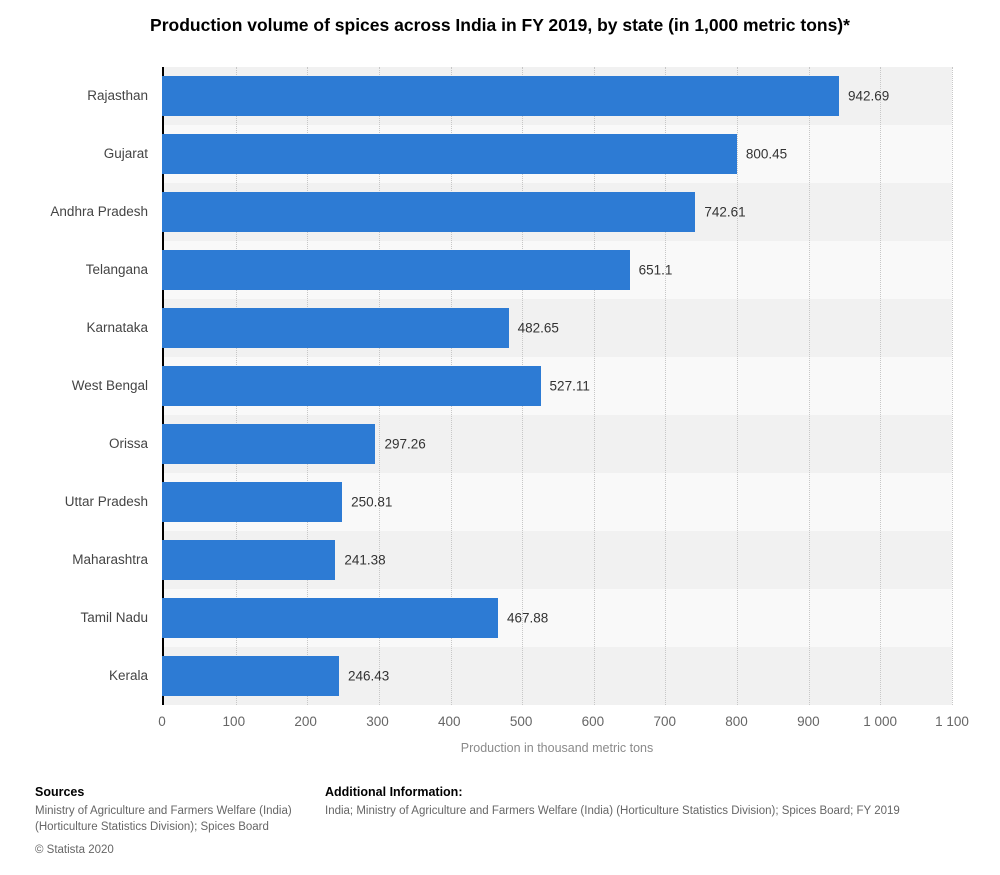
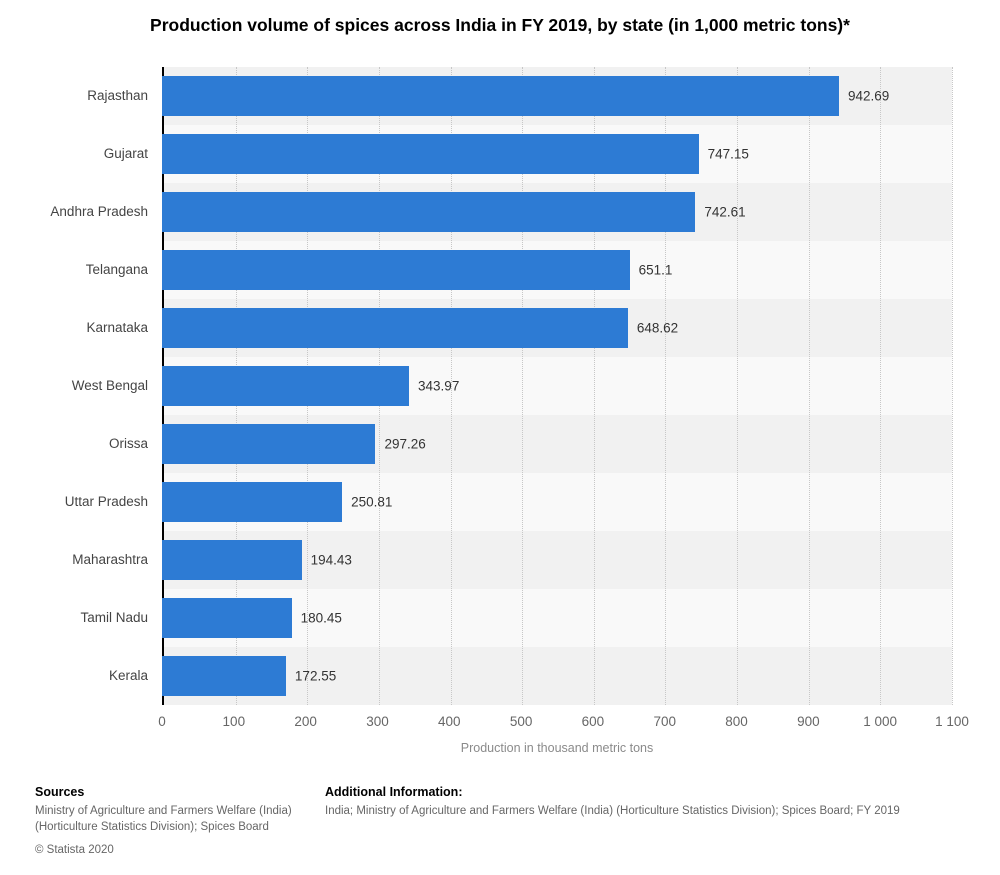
Gujarat: 800.45 -> 747.15
Karnataka: 482.65 -> 648.62
West Bengal: 527.11 -> 343.97
Maharashtra: 241.38 -> 194.43
Tamil Nadu: 467.88 -> 180.45
Kerala: 246.43 -> 172.55
